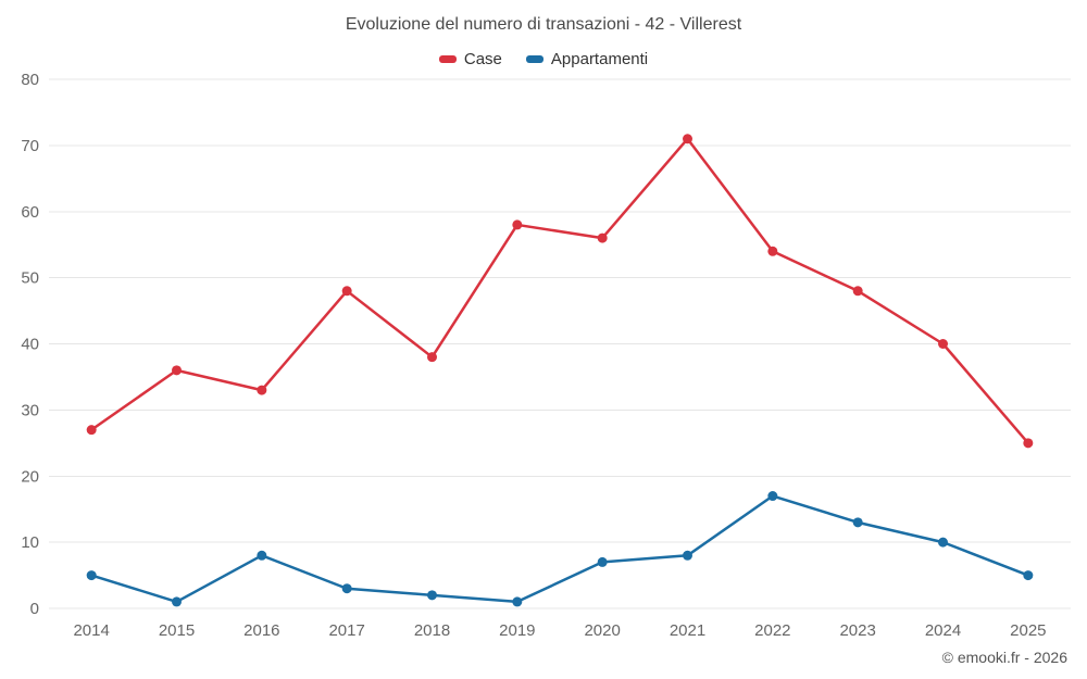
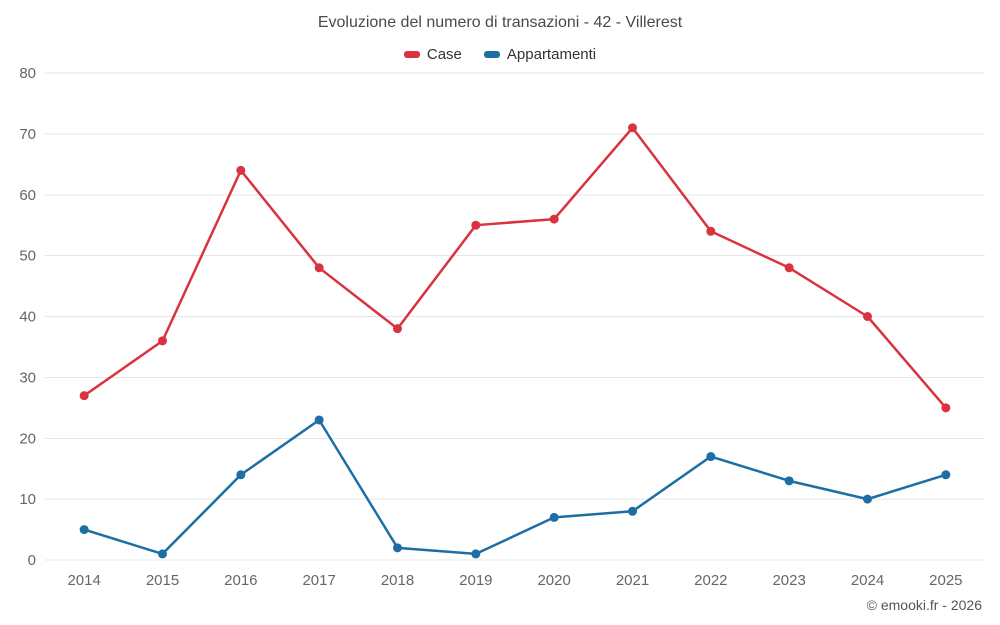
Case/2016: 33 -> 64
Appartamenti/2016: 8 -> 14
Appartamenti/2017: 3 -> 23
Case/2019: 58 -> 55
Appartamenti/2025: 5 -> 14
